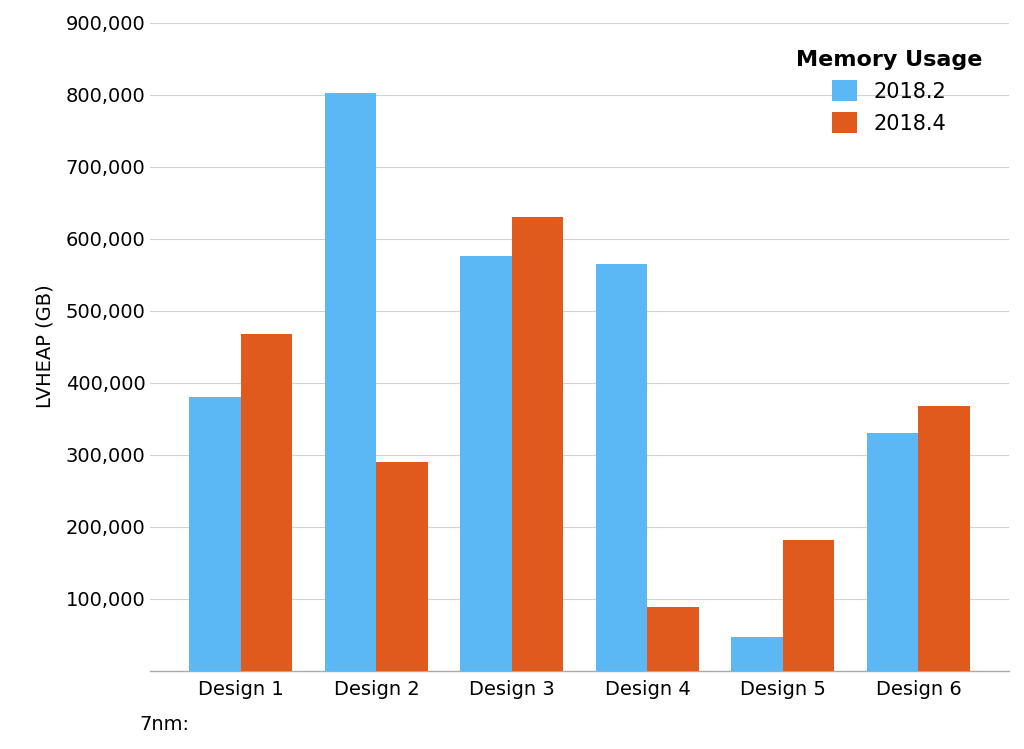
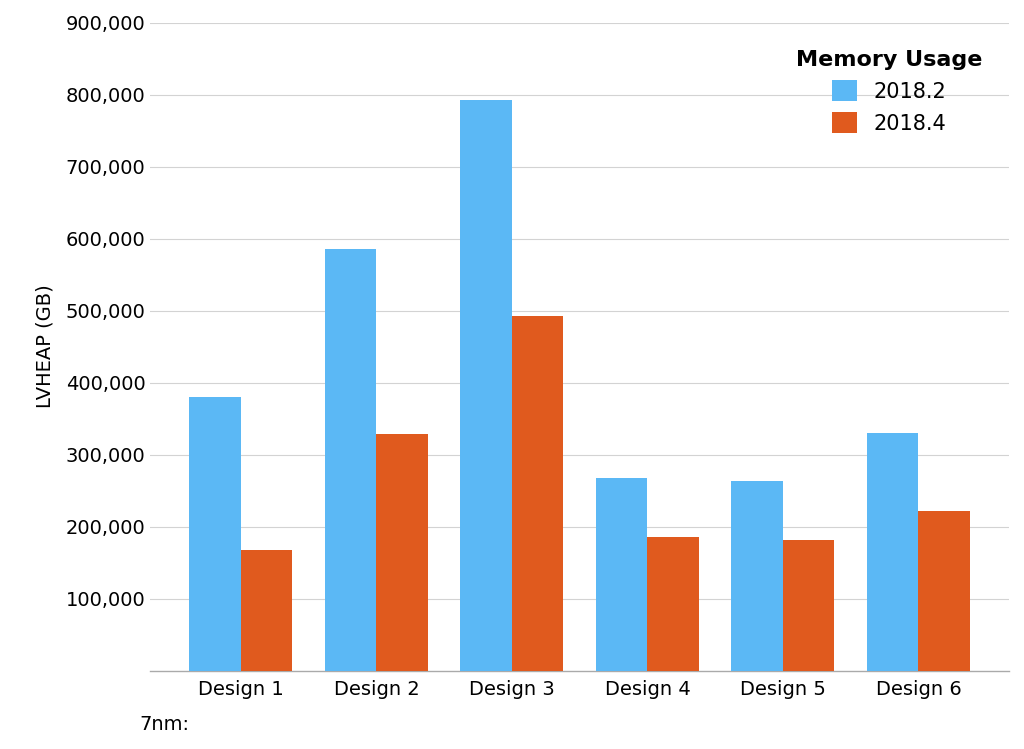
2018.4/Design 1: 468,000 -> 168,000
2018.2/Design 2: 802,000 -> 585,000
2018.4/Design 2: 290,000 -> 328,000
2018.2/Design 3: 576,000 -> 793,000
2018.4/Design 3: 630,000 -> 493,000
2018.2/Design 4: 564,000 -> 268,000
2018.4/Design 4: 88,000 -> 185,000
2018.2/Design 5: 46,000 -> 263,000
2018.4/Design 6: 368,000 -> 222,000
